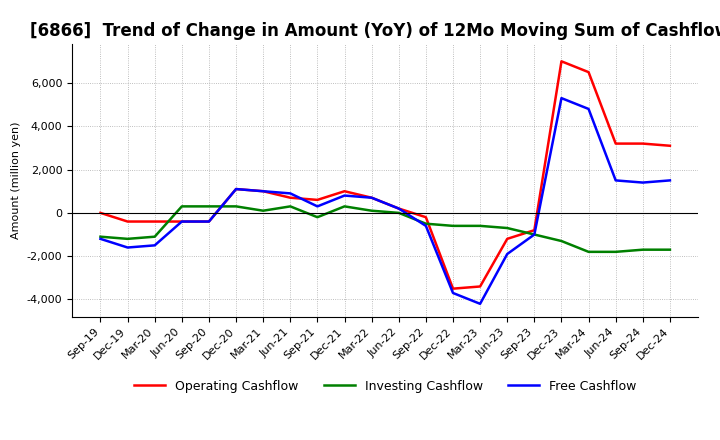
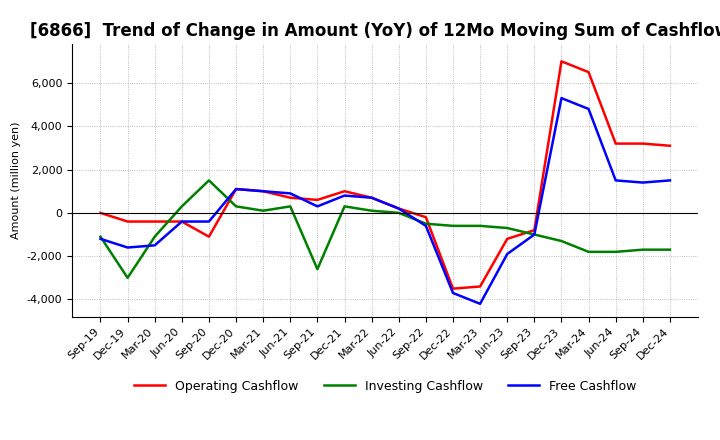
Investing Cashflow/Dec-19: -1,200 -> -3,000
Operating Cashflow/Sep-20: -400 -> -1,100
Investing Cashflow/Sep-20: 300 -> 1,500
Investing Cashflow/Sep-21: -200 -> -2,600
